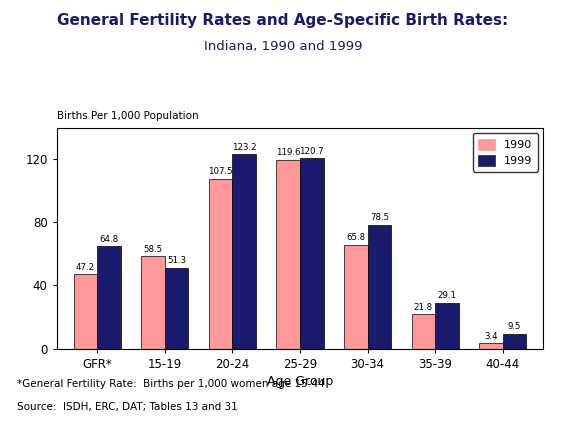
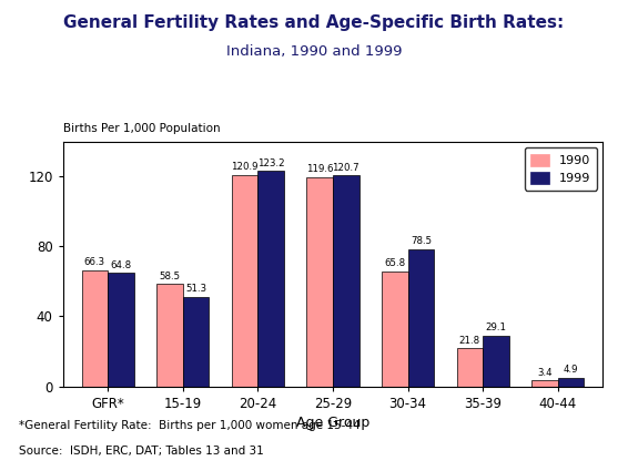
1990/GFR*: 47.2 -> 66.3
1990/20-24: 107.5 -> 120.9
1999/40-44: 9.5 -> 4.9
